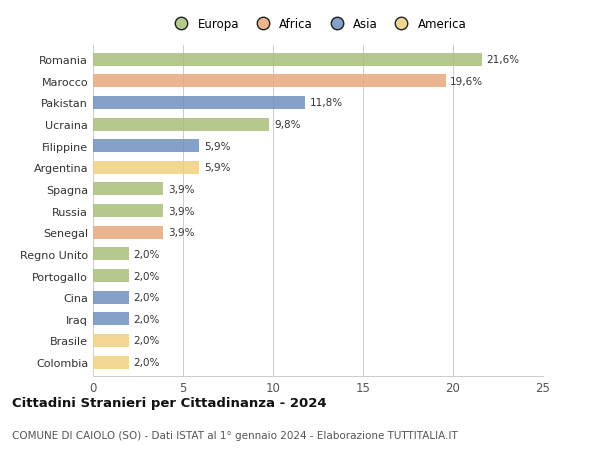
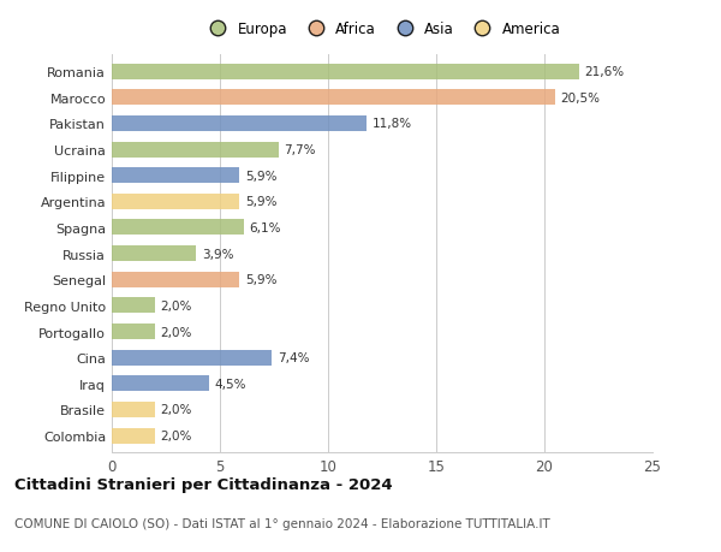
Marocco: 19,6% -> 20,5%
Ucraina: 9,8% -> 7,7%
Spagna: 3,9% -> 6,1%
Senegal: 3,9% -> 5,9%
Cina: 2,0% -> 7,4%
Iraq: 2,0% -> 4,5%
